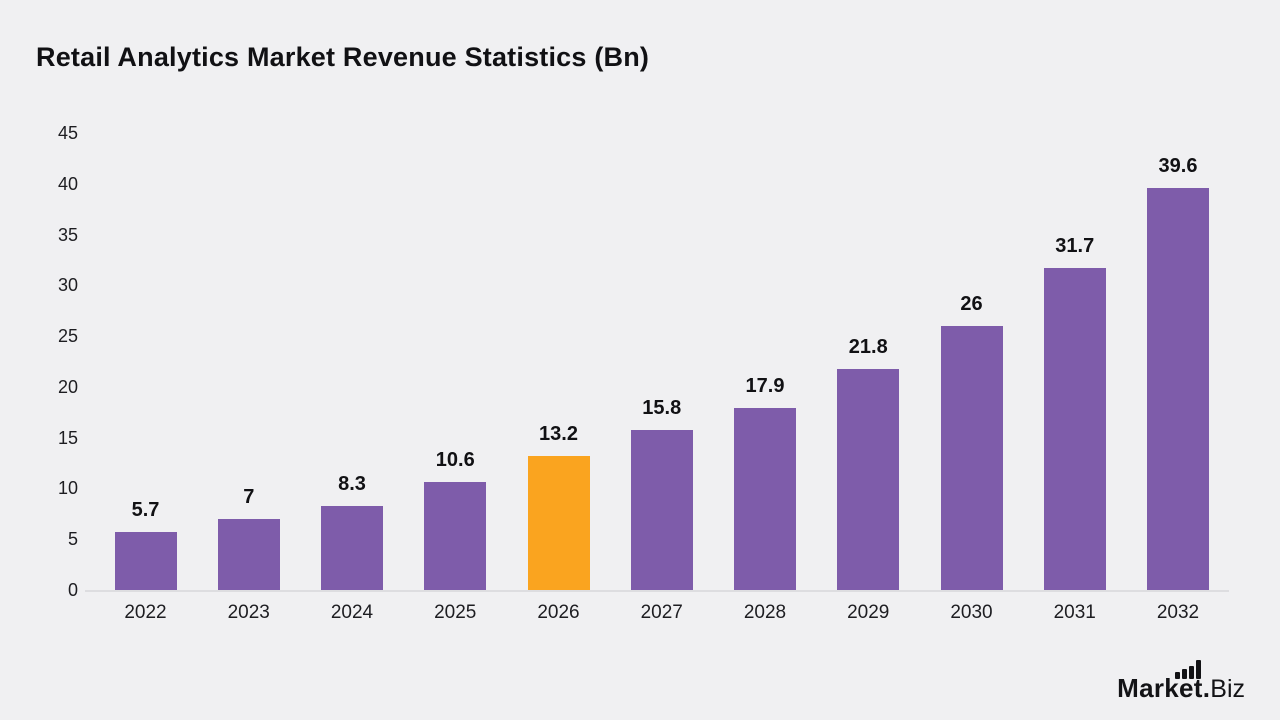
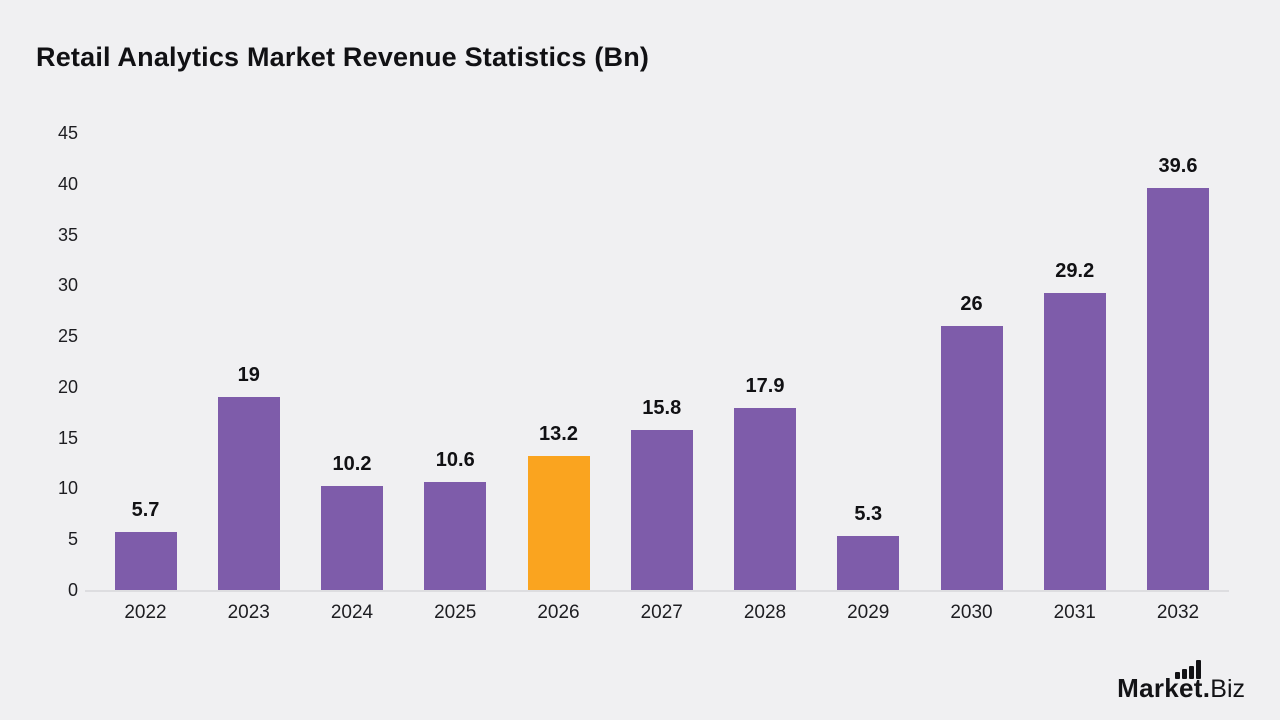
2023: 7 -> 19
2024: 8.3 -> 10.2
2029: 21.8 -> 5.3
2031: 31.7 -> 29.2
